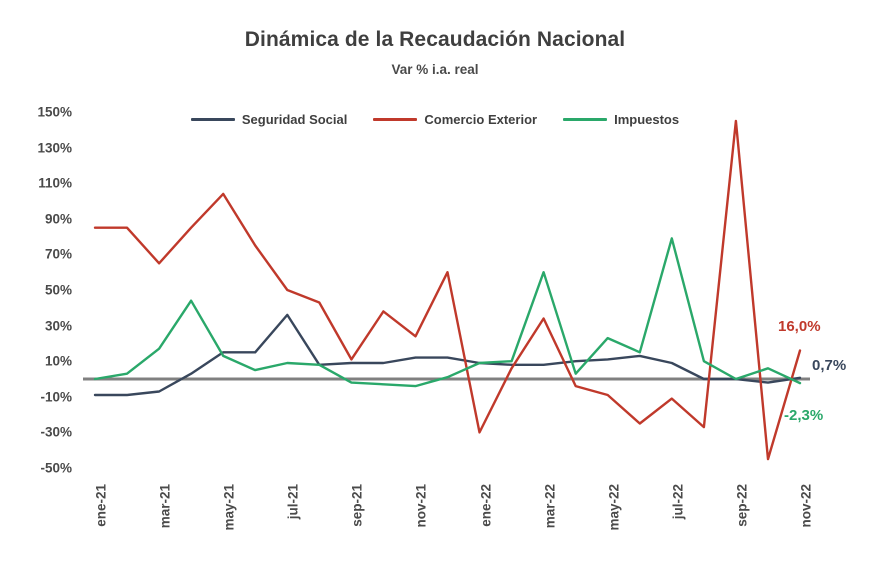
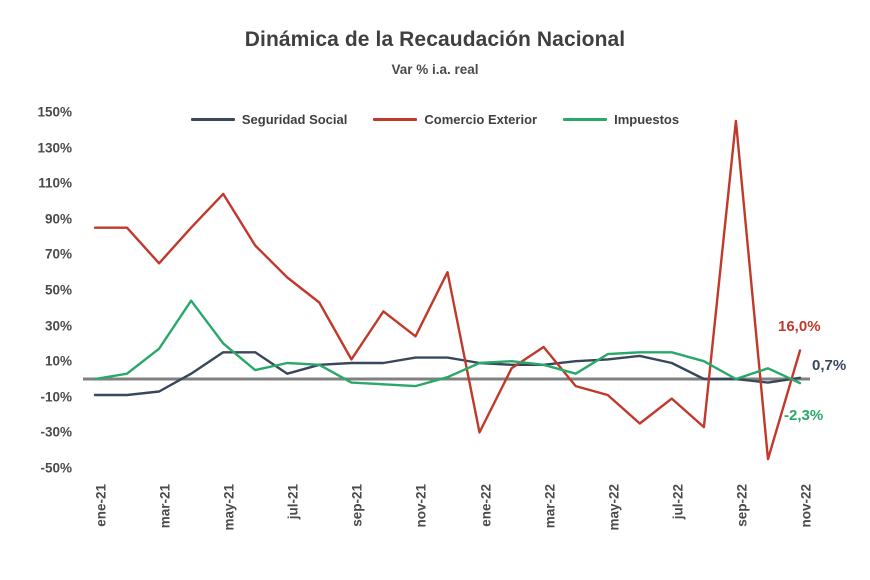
Impuestos/may-21: 13% -> 20%
Seguridad Social/jul-21: 36% -> 3%
Comercio Exterior/jul-21: 50% -> 57%
Comercio Exterior/mar-22: 34% -> 18%
Impuestos/mar-22: 60% -> 8%
Impuestos/may-22: 23% -> 14%
Impuestos/jul-22: 79% -> 15%
